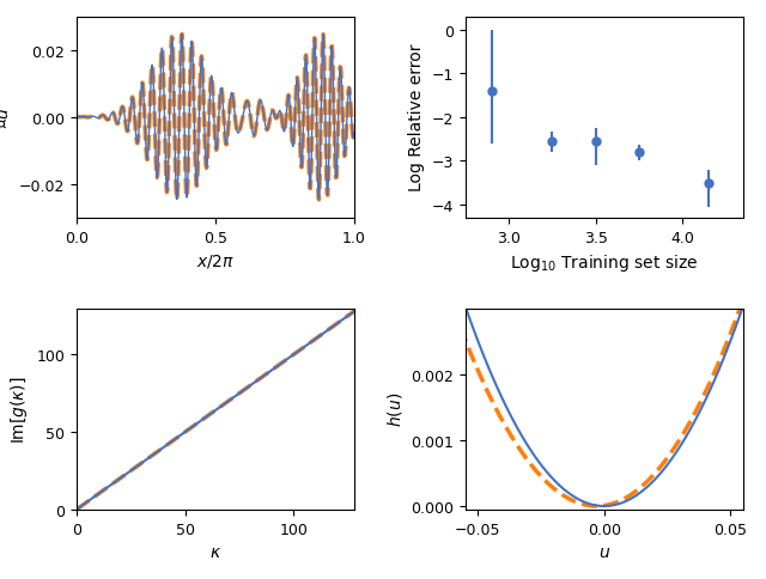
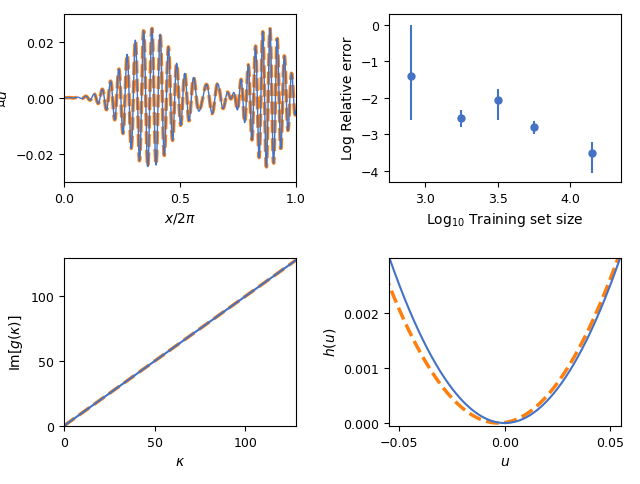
3.5: -2.55 -> -2.05
